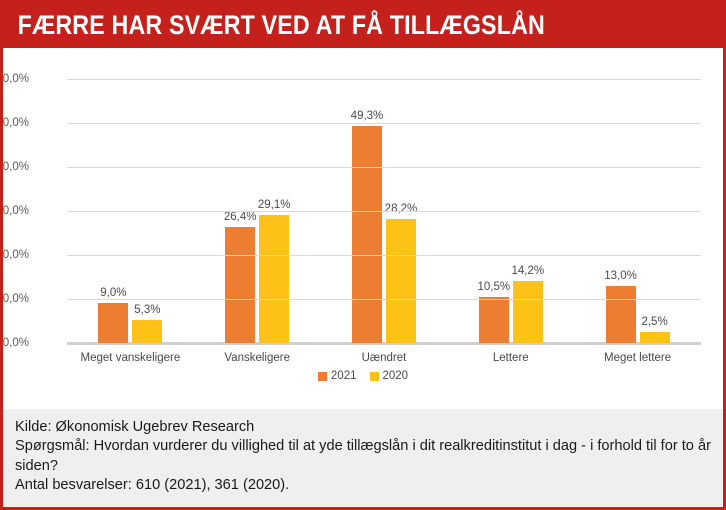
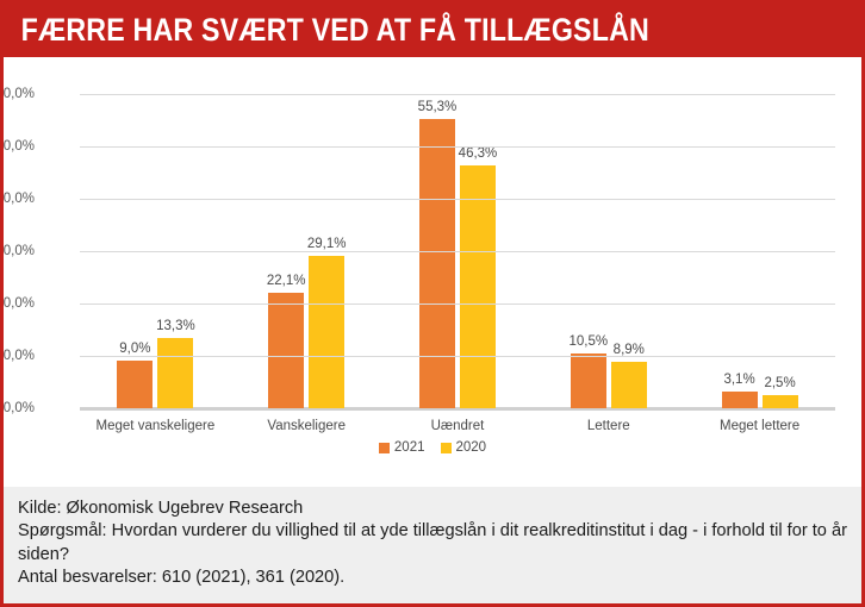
2020/Meget vanskeligere: 5,3% -> 13,3%
2021/Vanskeligere: 26,4% -> 22,1%
2021/Uændret: 49,3% -> 55,3%
2020/Uændret: 28,2% -> 46,3%
2020/Lettere: 14,2% -> 8,9%
2021/Meget lettere: 13,0% -> 3,1%
